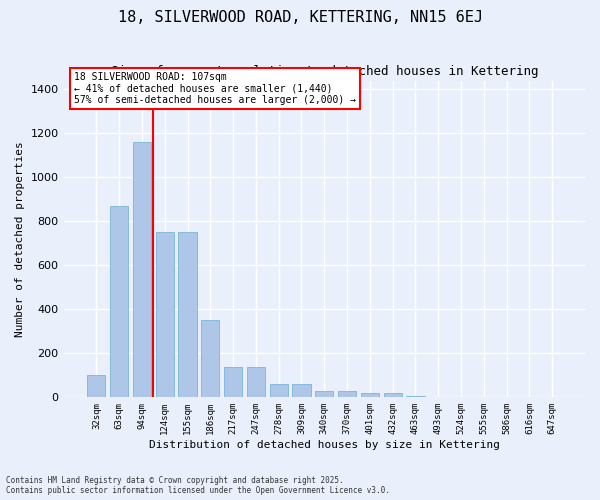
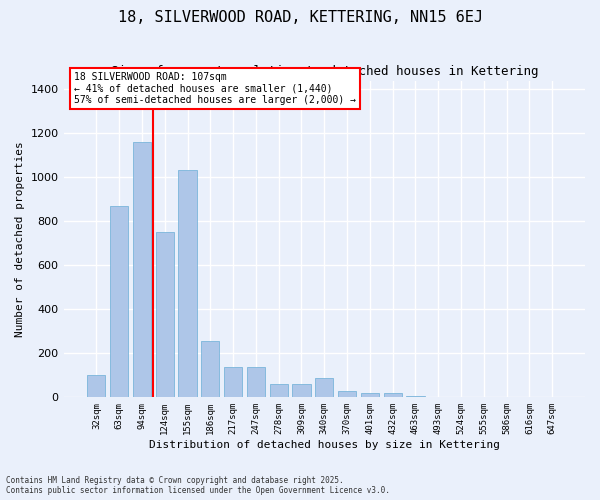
155sqm: 750 -> 1035
186sqm: 350 -> 255
340sqm: 30 -> 90
